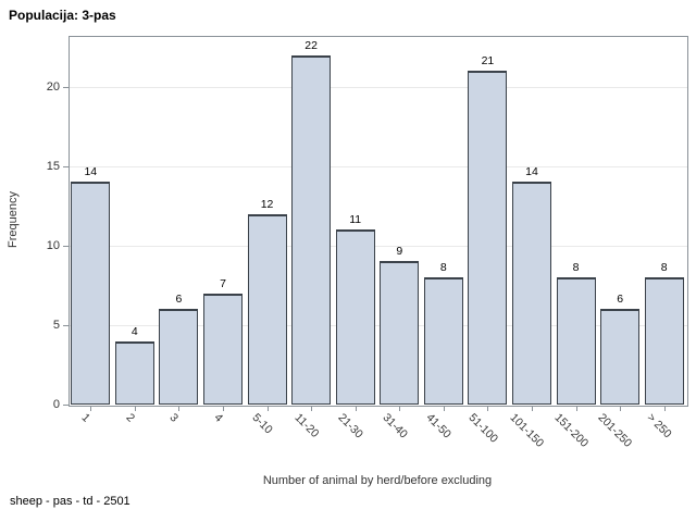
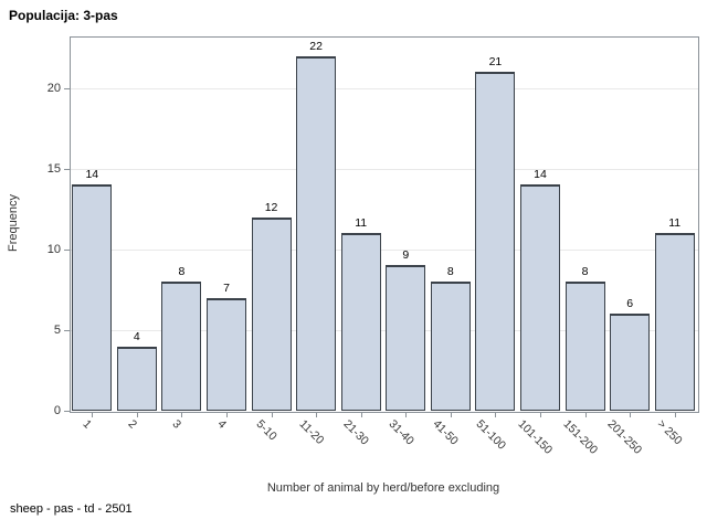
3: 6 -> 8
> 250: 8 -> 11
